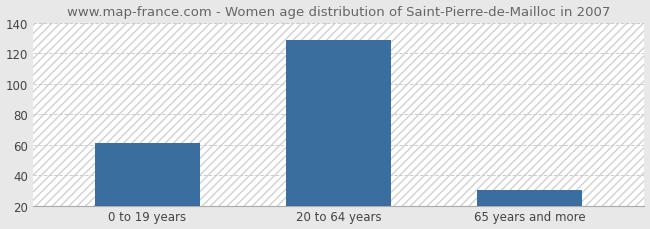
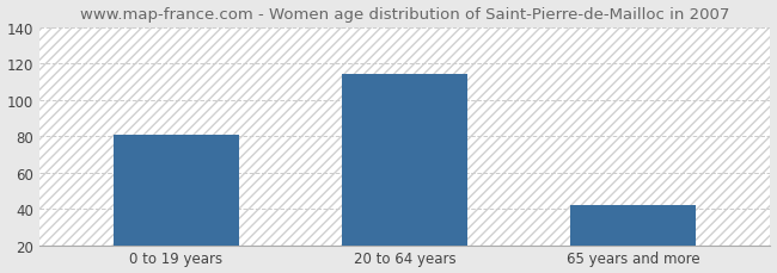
0 to 19 years: 61 -> 81
20 to 64 years: 129 -> 114
65 years and more: 30 -> 42
